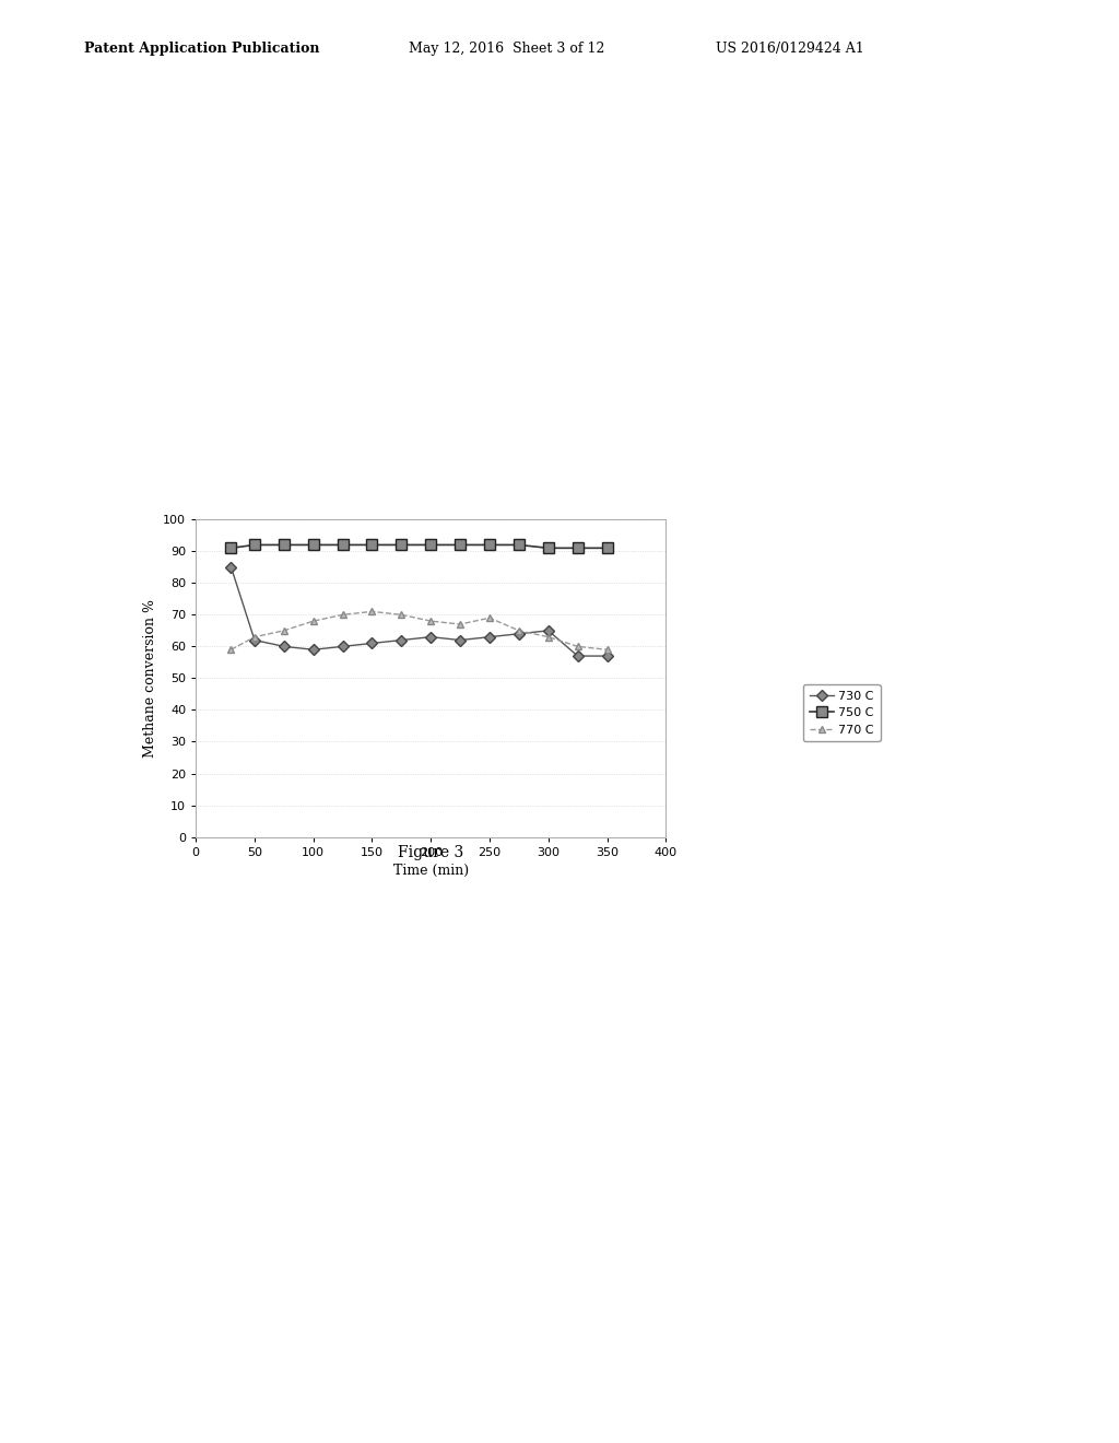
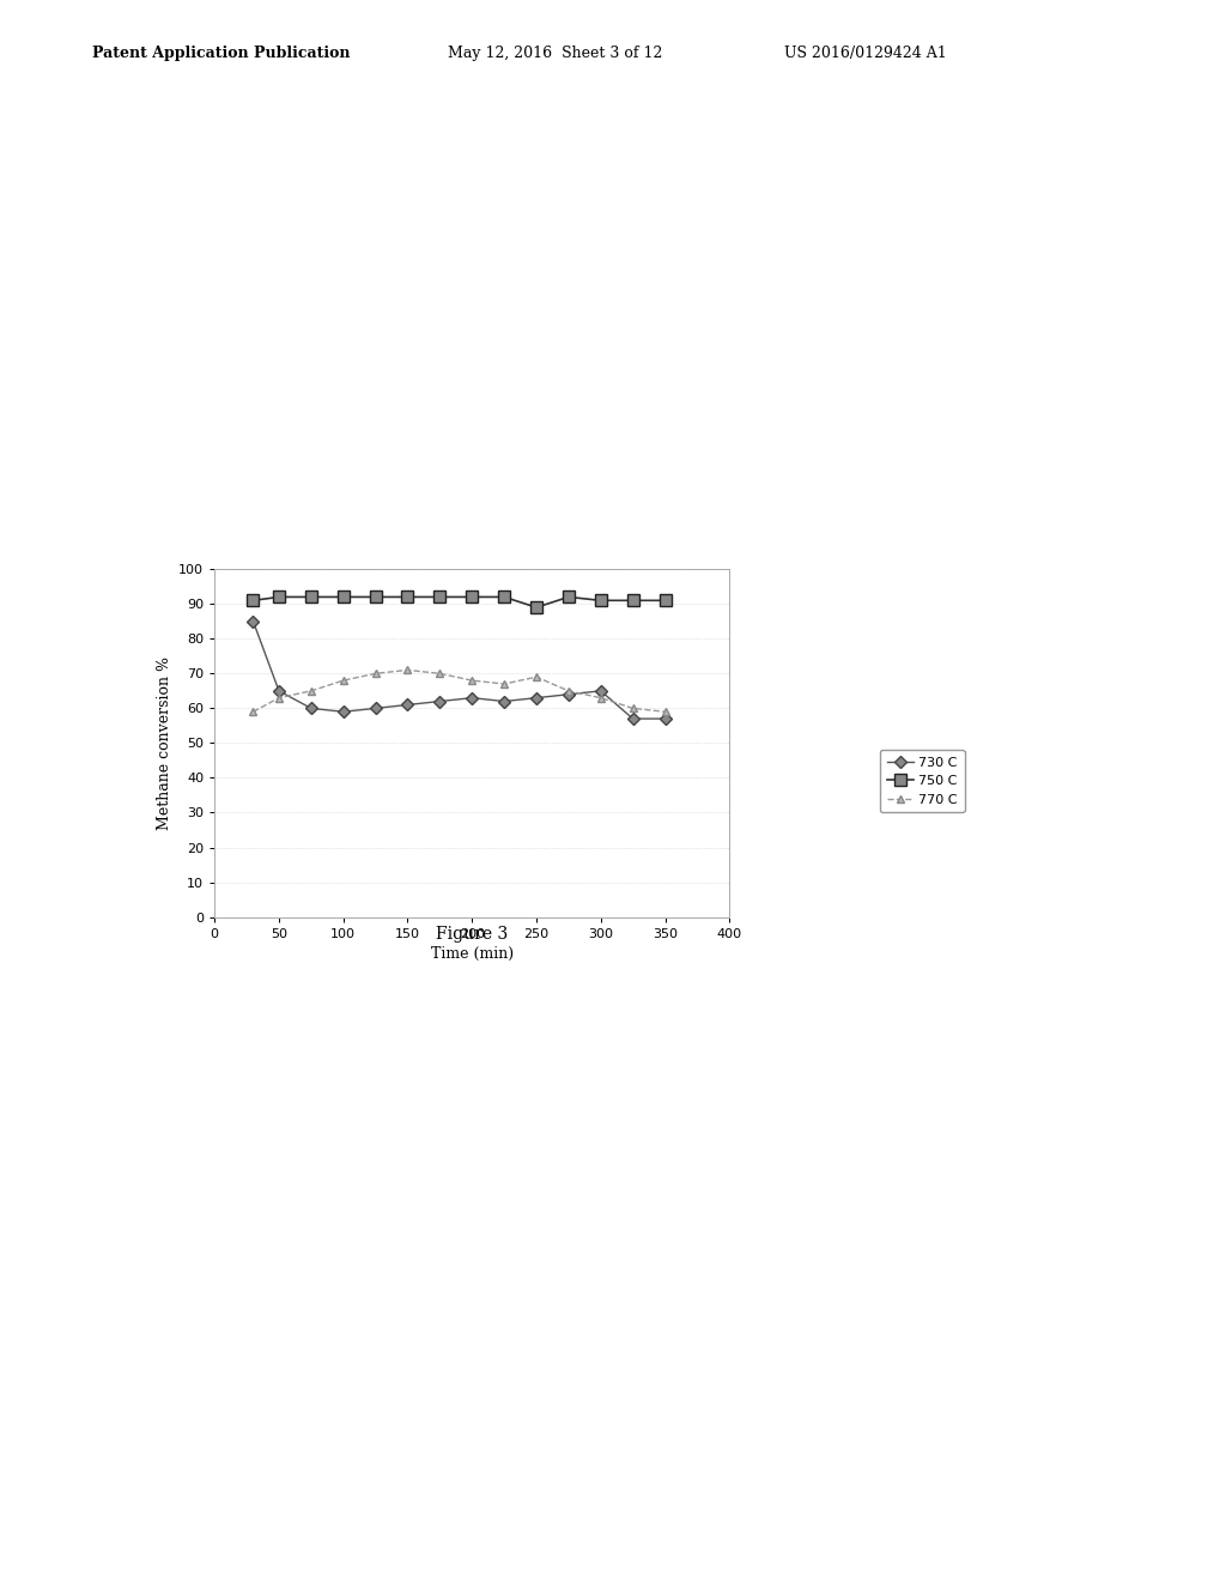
730 C/50: 62 -> 65
750 C/250: 92 -> 89
